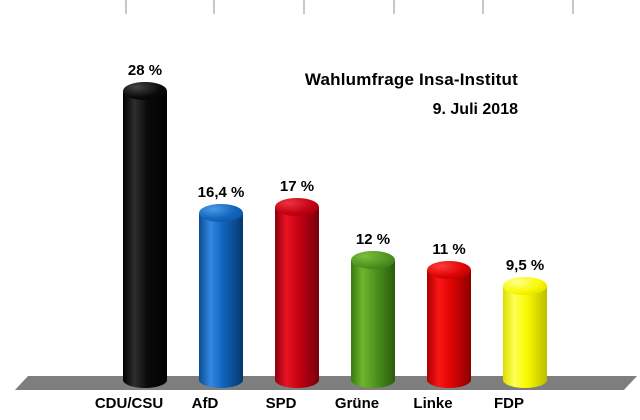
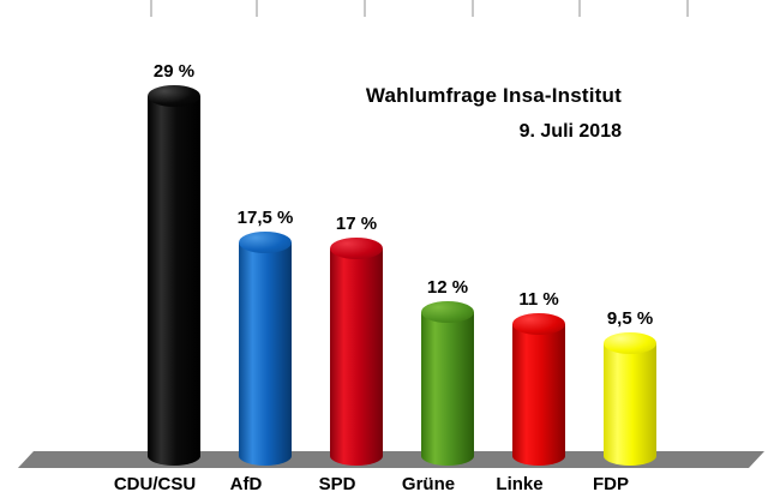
CDU/CSU: 28 -> 29
AfD: 16,4 -> 17,5
